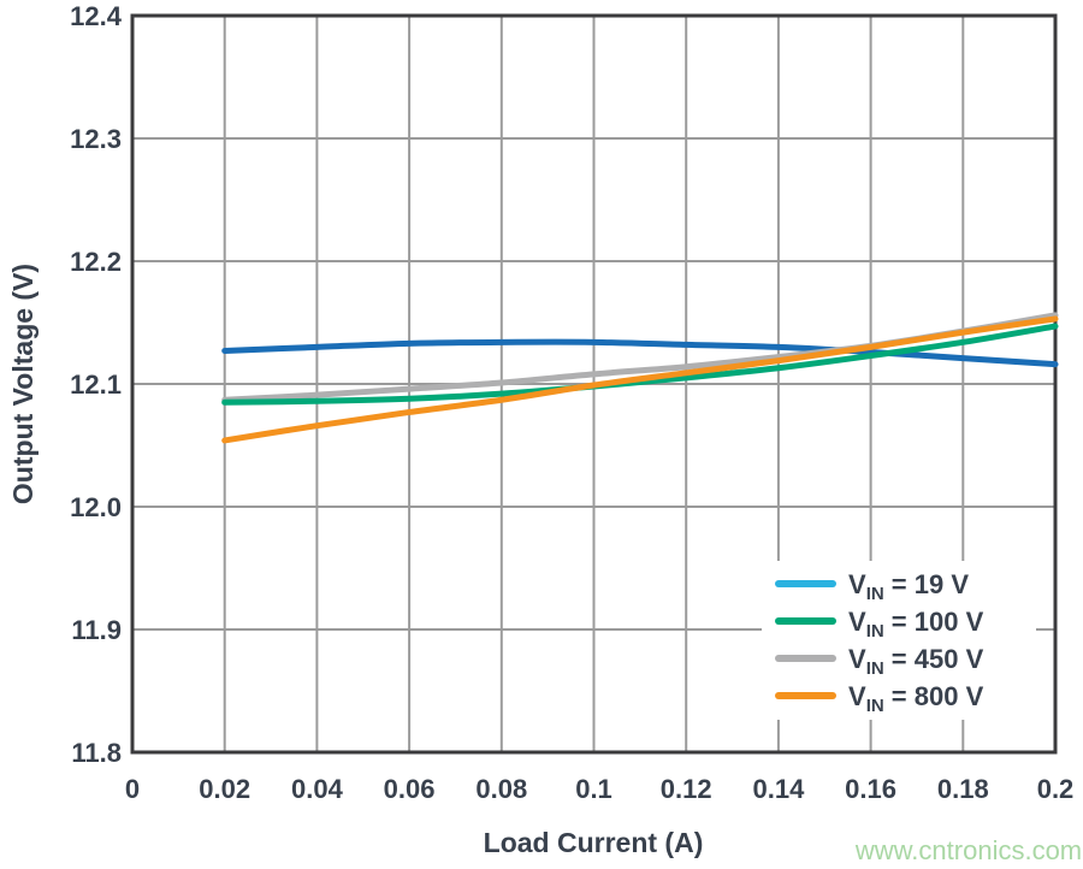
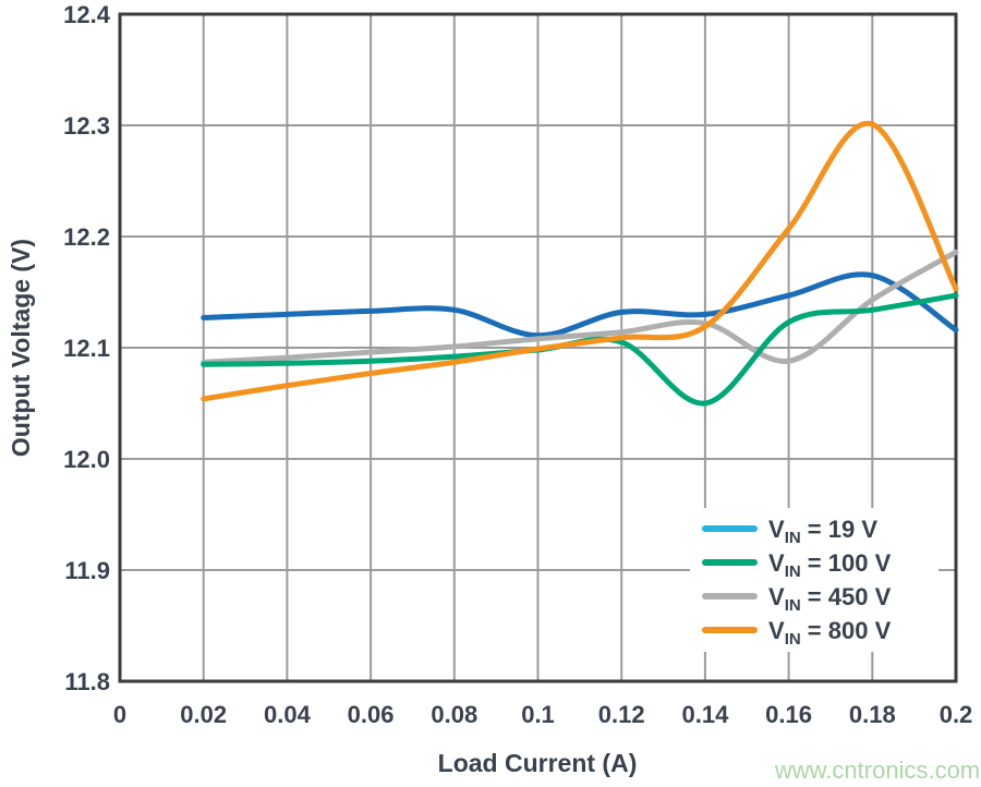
VIN = 19 V/0.1: 12.134 -> 12.111
VIN = 100 V/0.14: 12.113 -> 12.050
VIN = 19 V/0.16: 12.126 -> 12.147
VIN = 450 V/0.16: 12.131 -> 12.088
VIN = 800 V/0.16: 12.130 -> 12.207
VIN = 19 V/0.18: 12.121 -> 12.165
VIN = 800 V/0.18: 12.142 -> 12.301
VIN = 450 V/0.2: 12.156 -> 12.186
